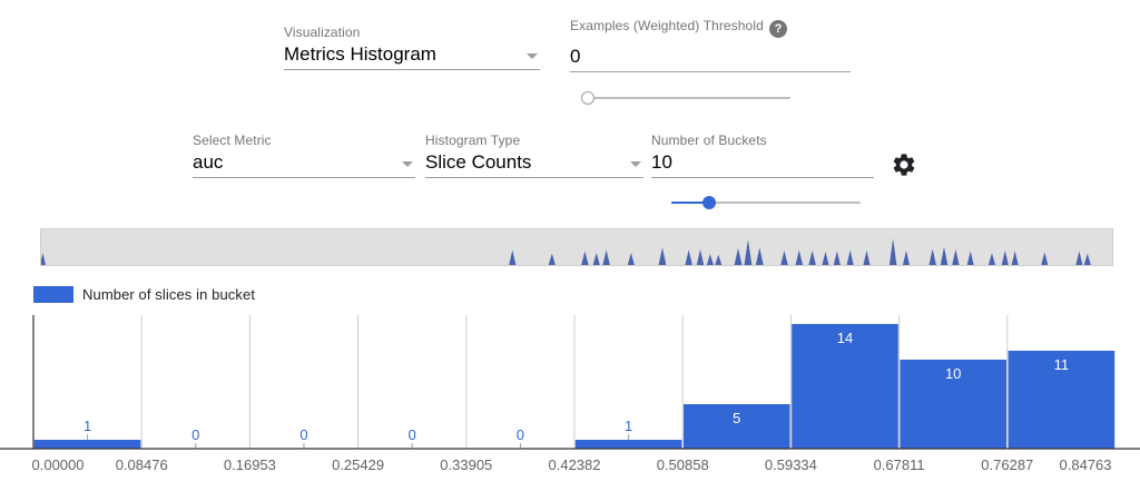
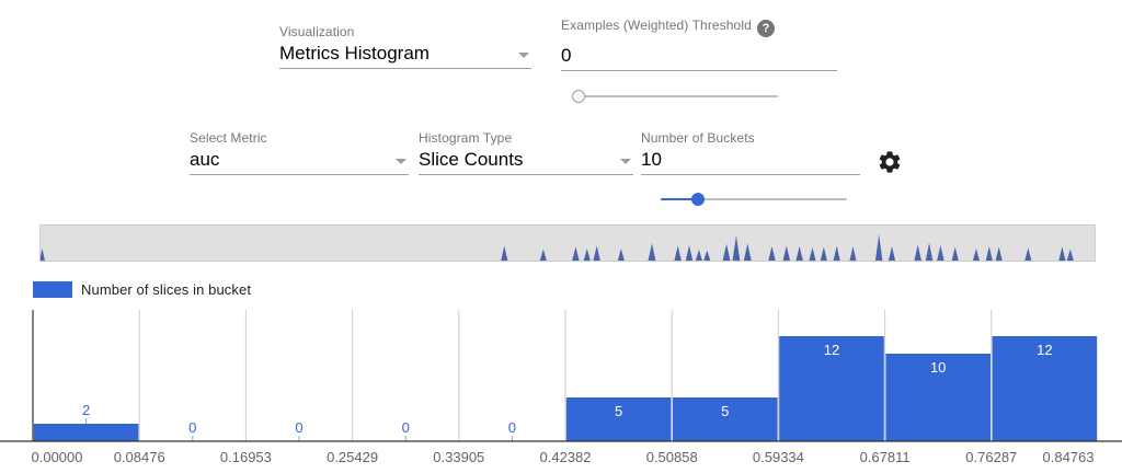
0.00000: 1 -> 2
0.42382: 1 -> 5
0.59334: 14 -> 12
0.76287: 11 -> 12
